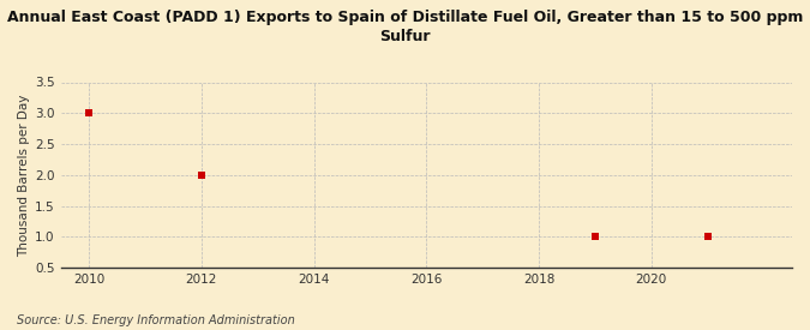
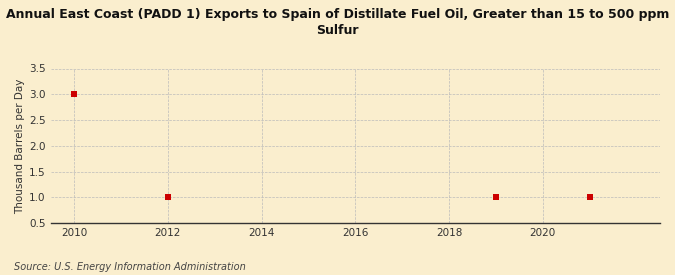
2012: 2 -> 1
